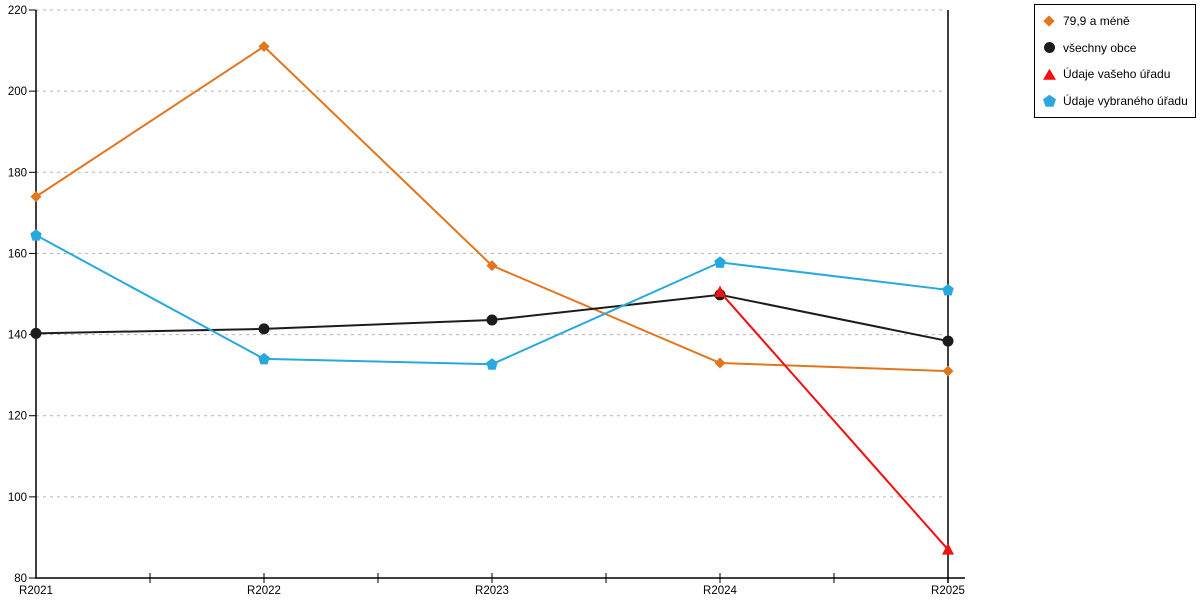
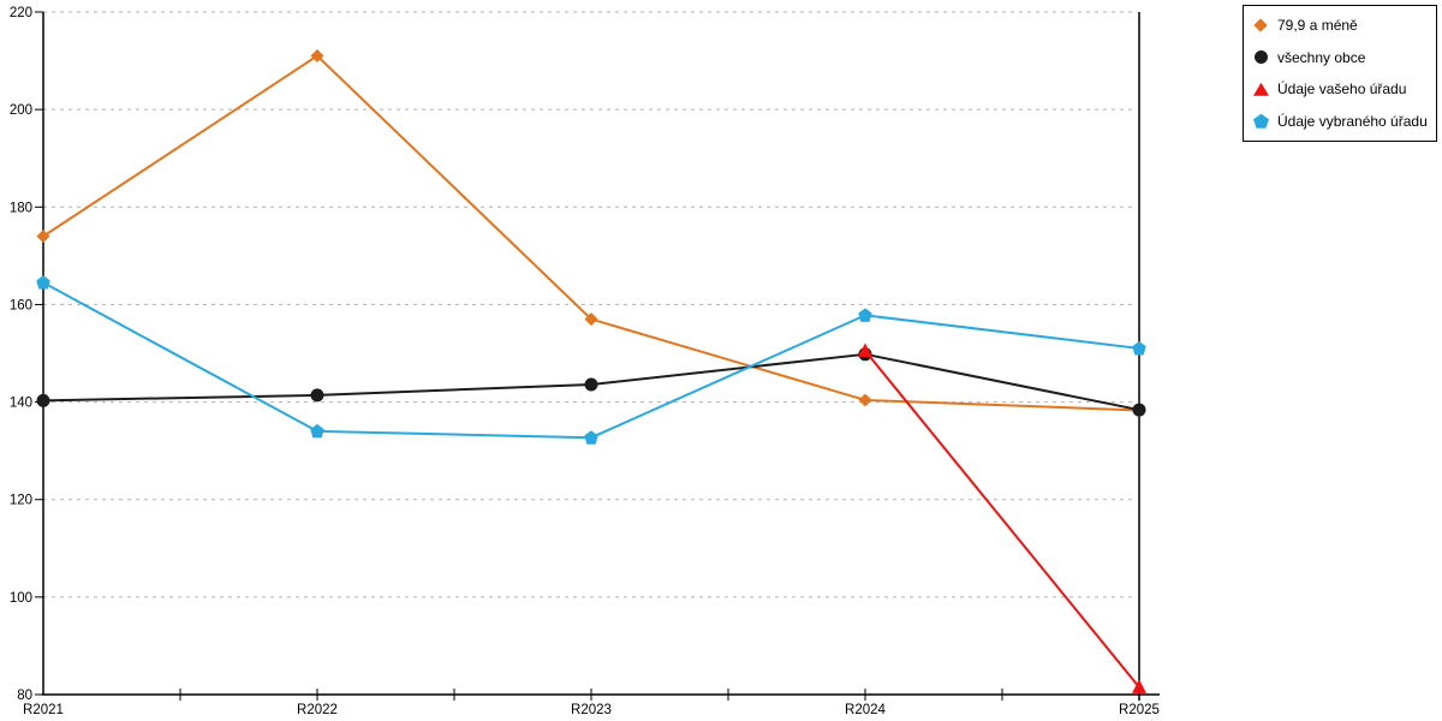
79,9 a méně/R2024: 133 -> 140
79,9 a méně/R2025: 131 -> 138
Údaje vašeho úřadu/R2025: 87 -> 82
